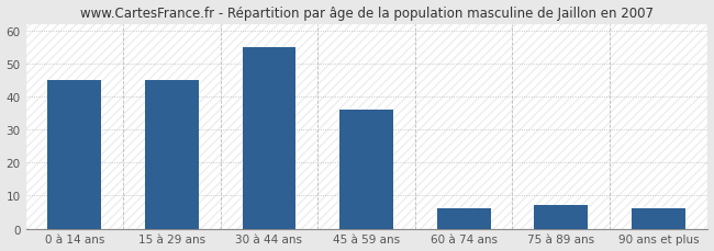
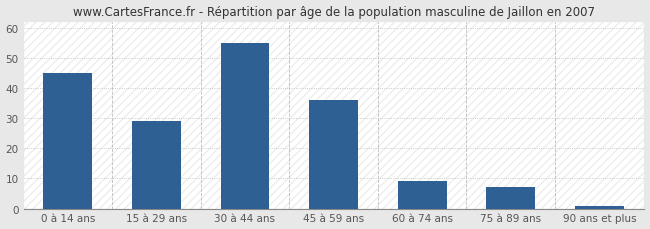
15 à 29 ans: 45 -> 29
60 à 74 ans: 6 -> 9
90 ans et plus: 6 -> 1
